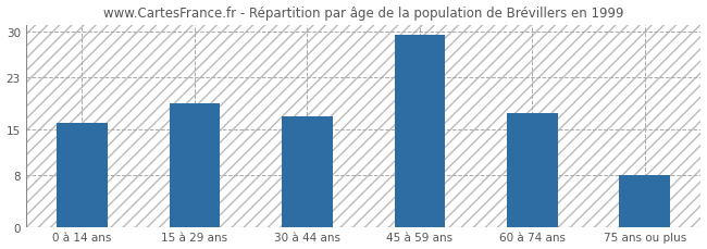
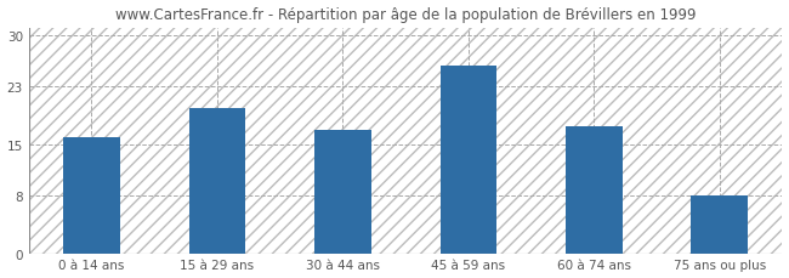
15 à 29 ans: 19.0 -> 20.0
45 à 59 ans: 29.5 -> 25.8
